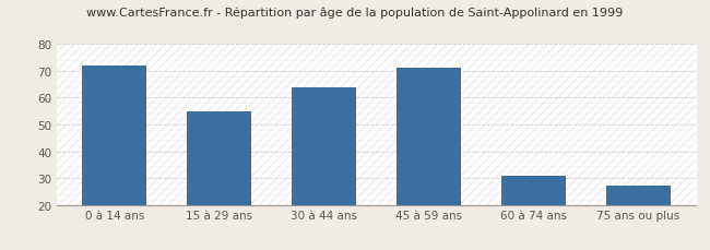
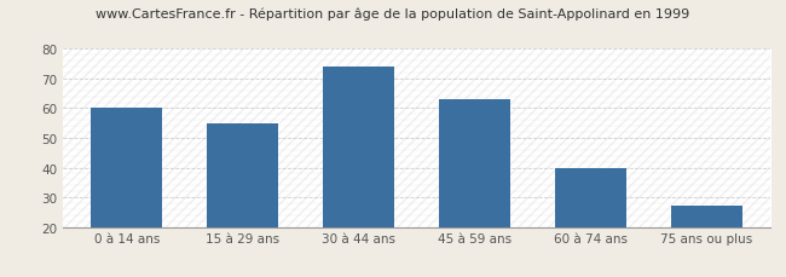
0 à 14 ans: 72 -> 60
30 à 44 ans: 64 -> 74
45 à 59 ans: 71 -> 63
60 à 74 ans: 31 -> 40
